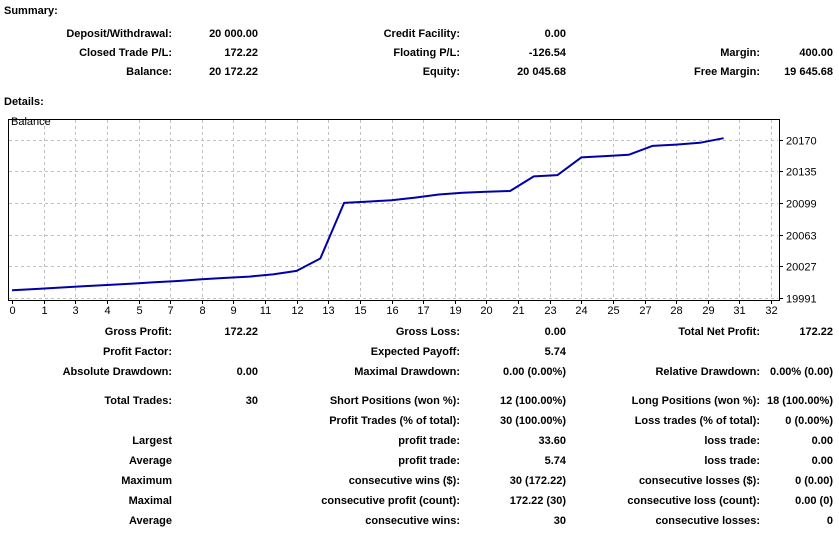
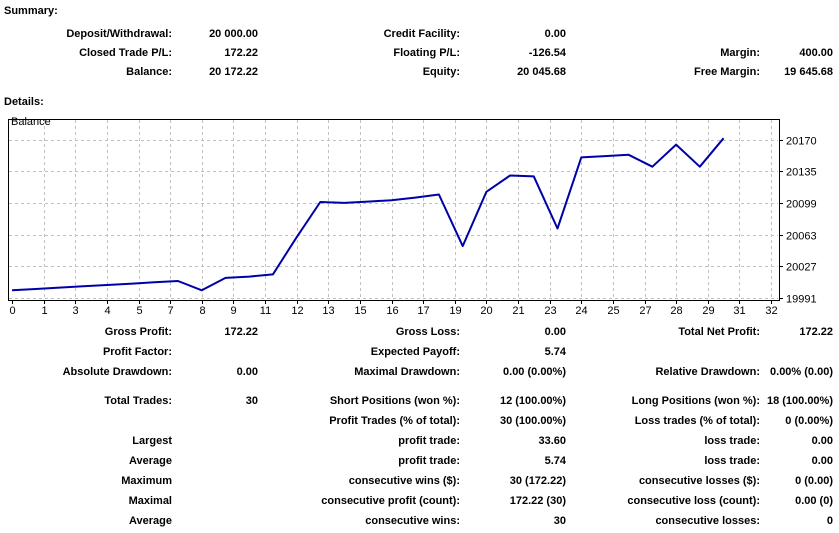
8: 20010 -> 20000
12: 20020 -> 20060
13: 20040 -> 20100
19: 20110 -> 20050
21: 20110 -> 20130
23: 20130 -> 20070
27: 20160 -> 20140
29: 20170 -> 20140
